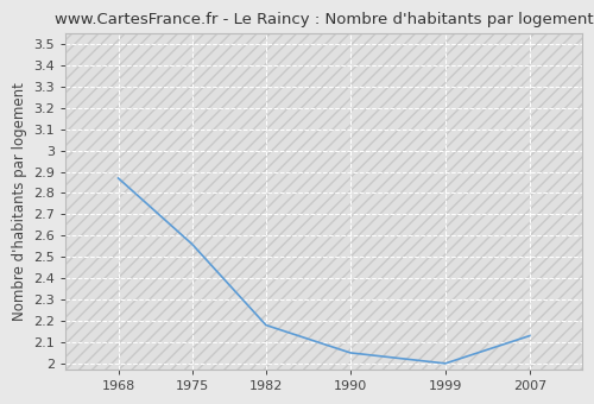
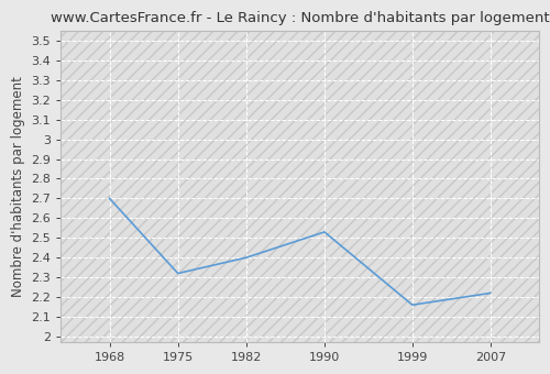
1968: 2.87 -> 2.70
1975: 2.56 -> 2.32
1982: 2.18 -> 2.40
1990: 2.05 -> 2.53
1999: 2.00 -> 2.16
2007: 2.13 -> 2.22
